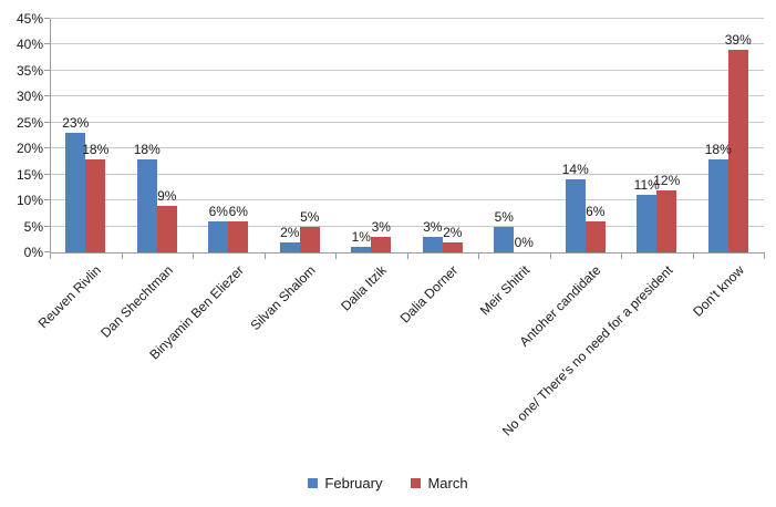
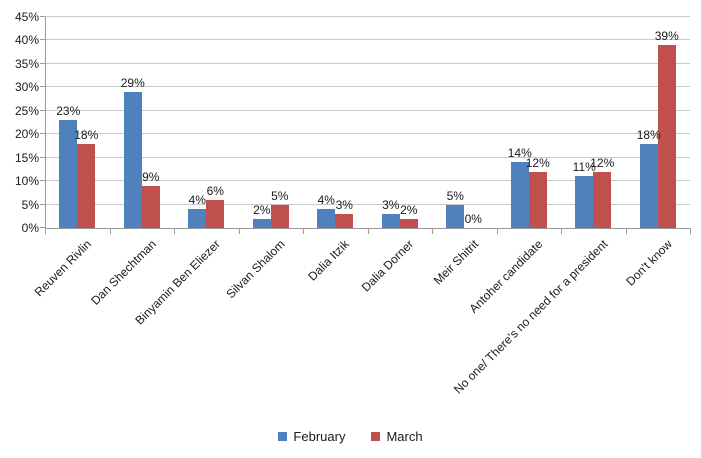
February/Dan Shechtman: 18% -> 29%
February/Binyamin Ben Eliezer: 6% -> 4%
February/Dalia Itzik: 1% -> 4%
March/Antoher candidate: 6% -> 12%
